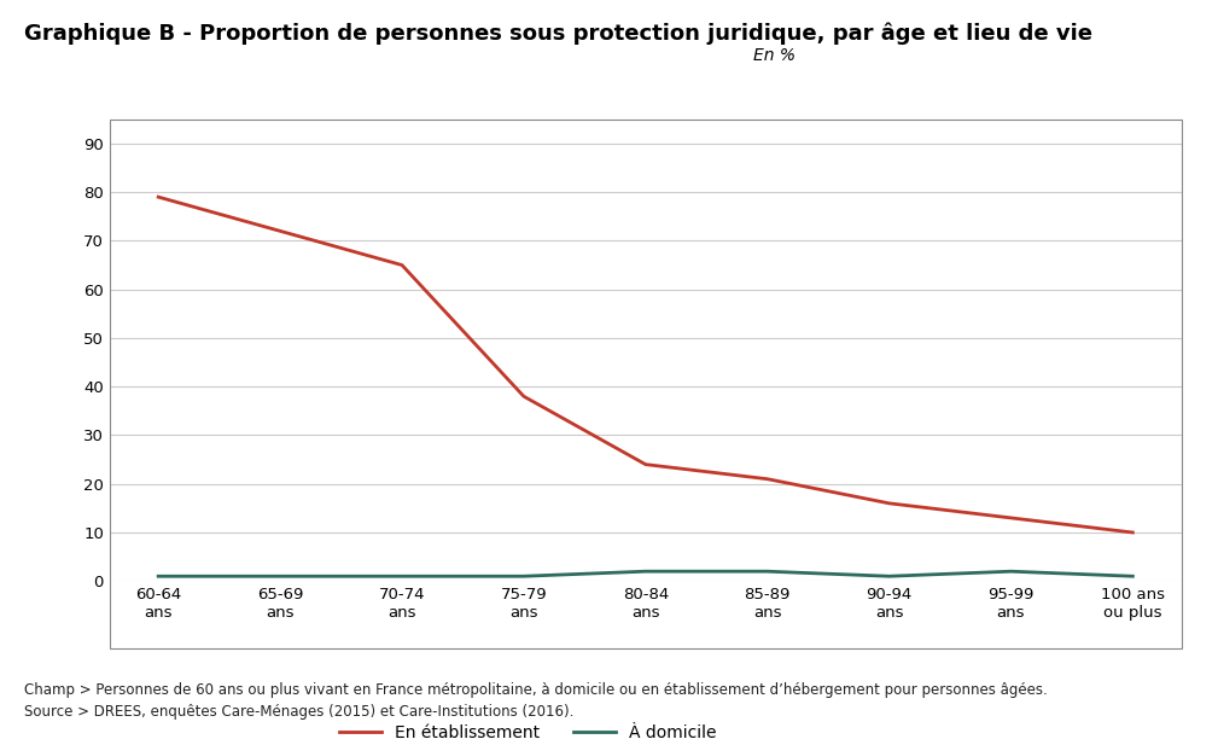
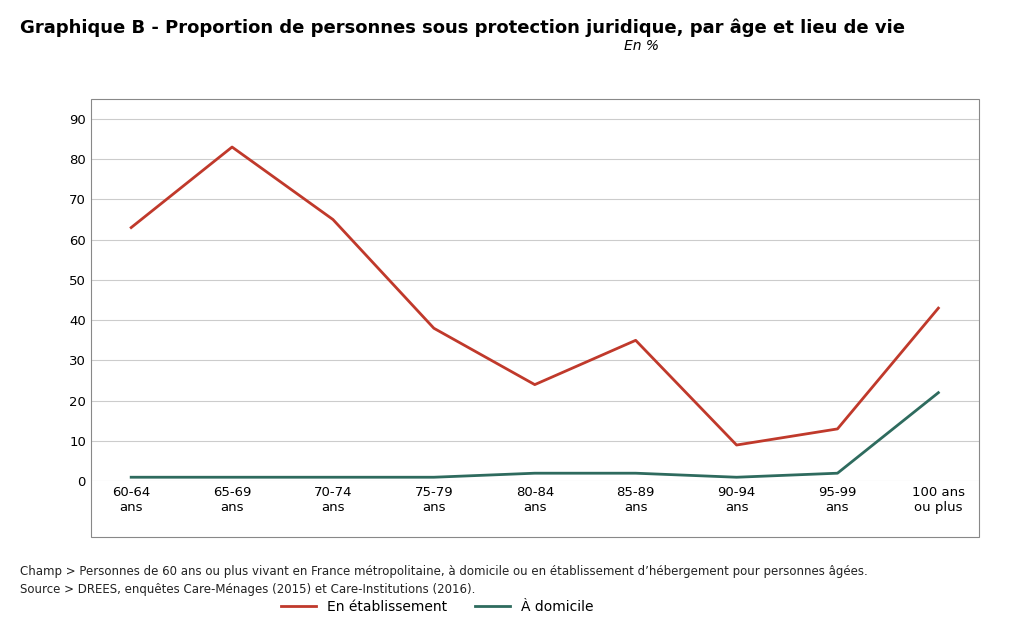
En établissement/60-64 ans: 79 -> 63
En établissement/65-69 ans: 72 -> 83
En établissement/85-89 ans: 21 -> 35
En établissement/90-94 ans: 16 -> 9
En établissement/100 ans ou plus: 10 -> 43
À domicile/100 ans ou plus: 1 -> 22
